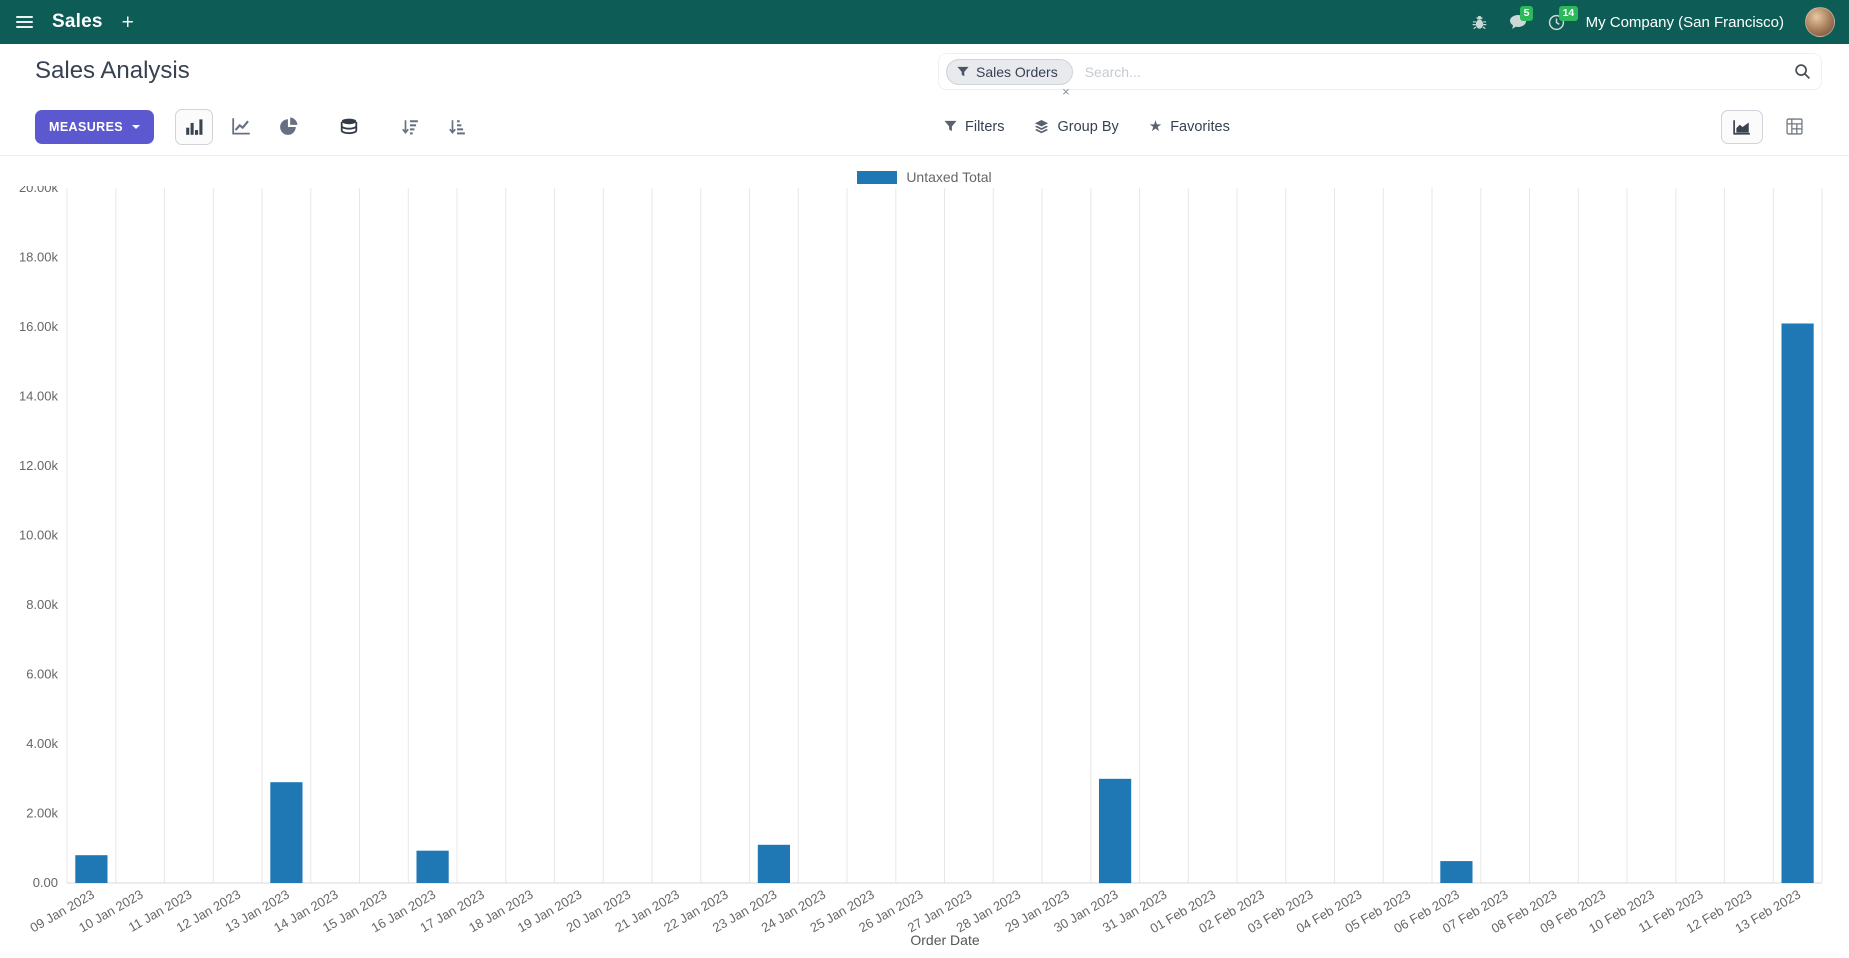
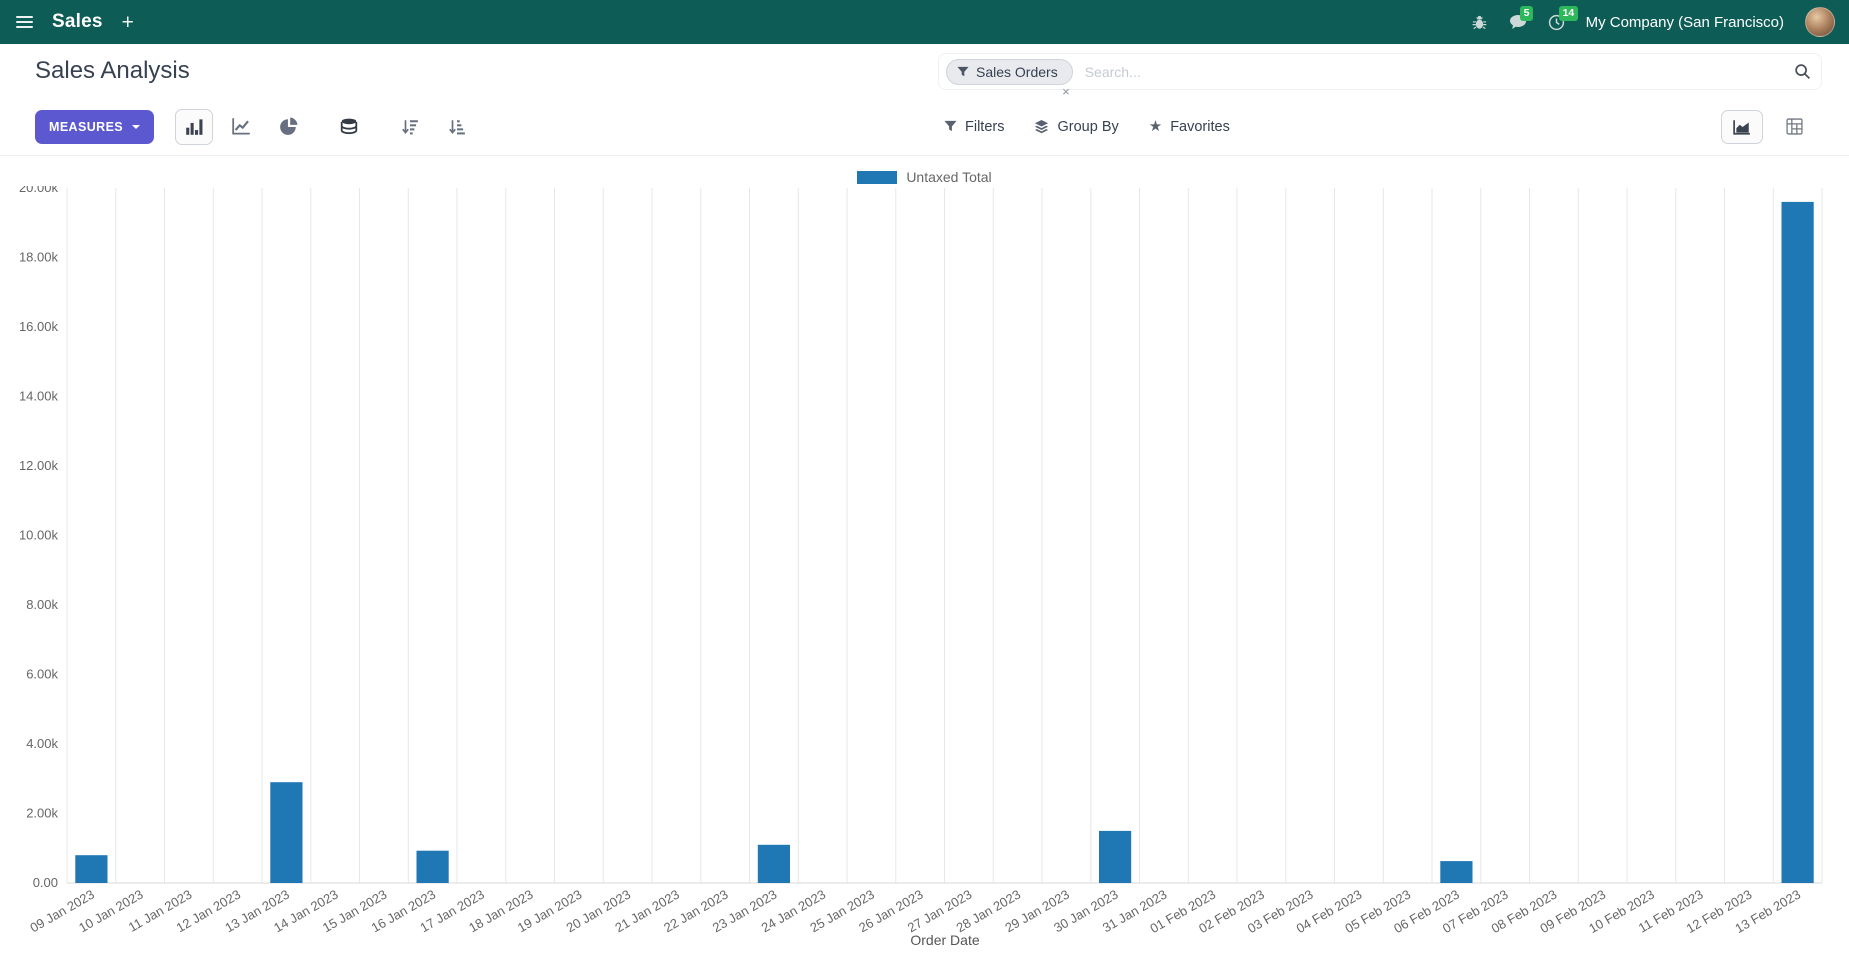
30 Jan 2023: 3.0k -> 1.5k
13 Feb 2023: 16.1k -> 19.6k
